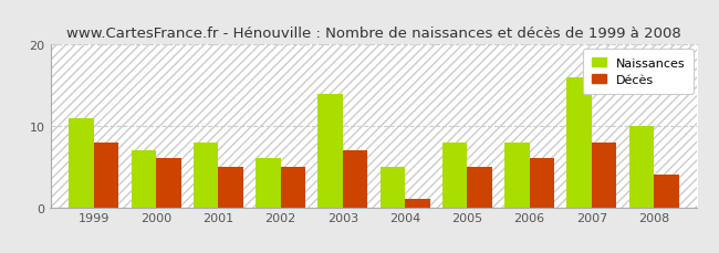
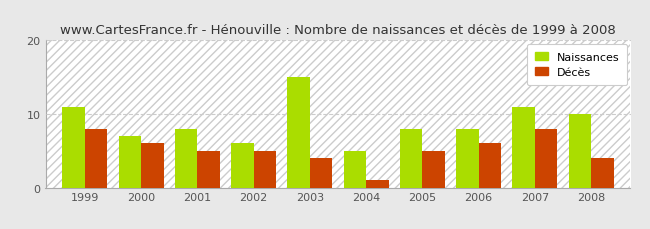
Naissances/2003: 14 -> 15
Décès/2003: 7 -> 4
Naissances/2007: 16 -> 11
